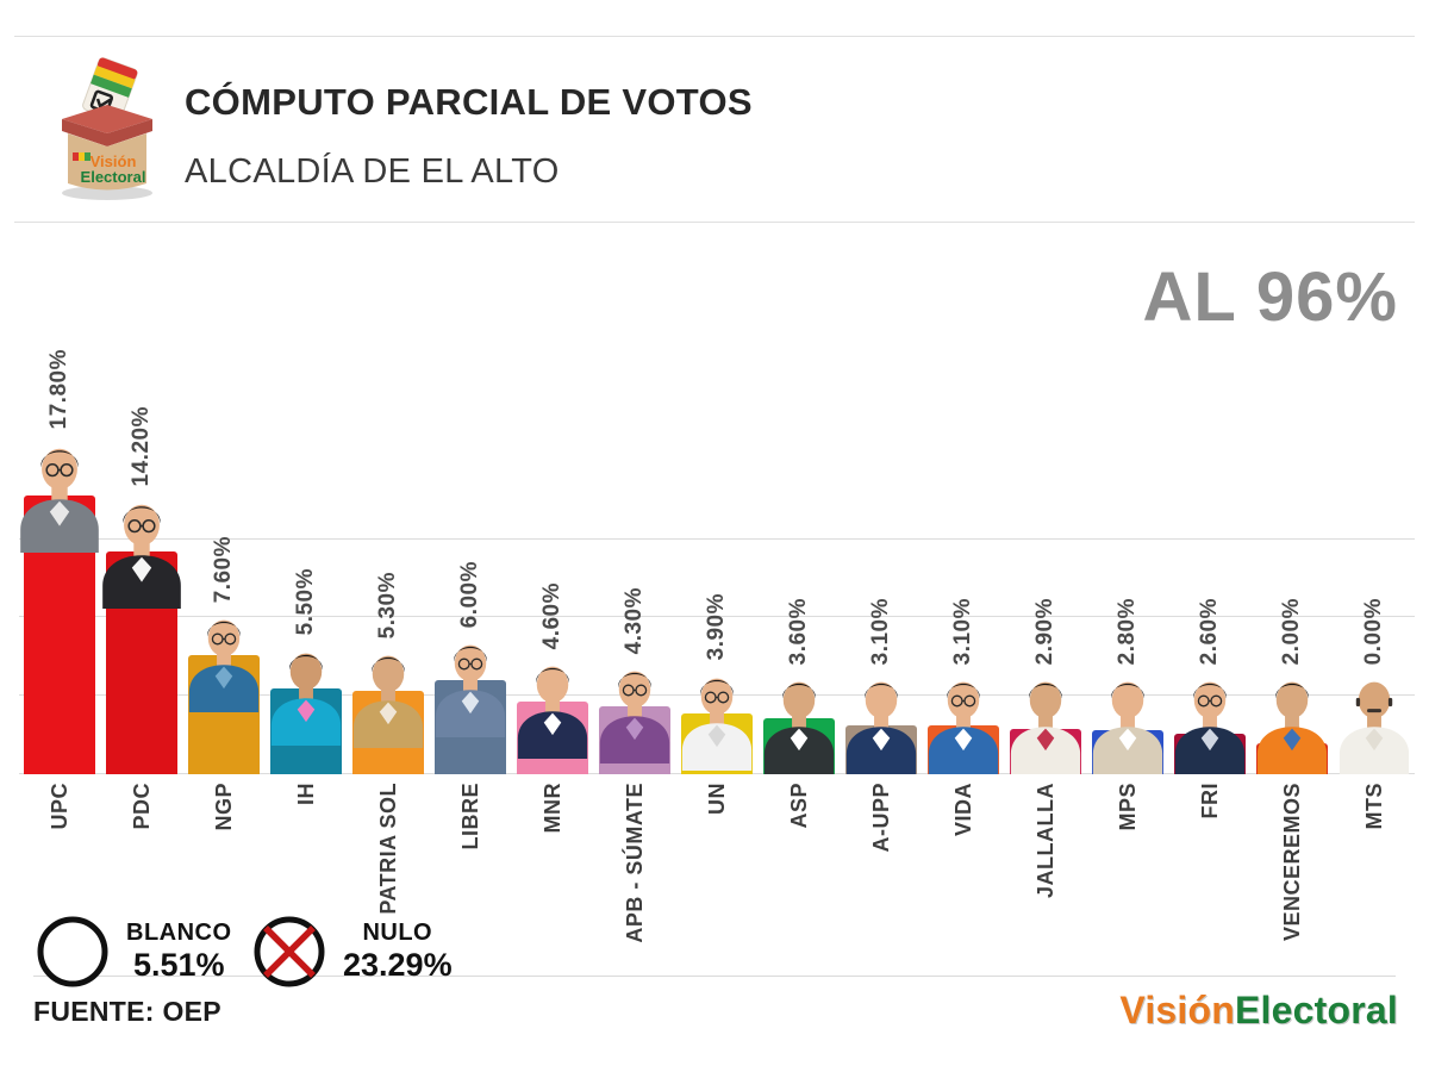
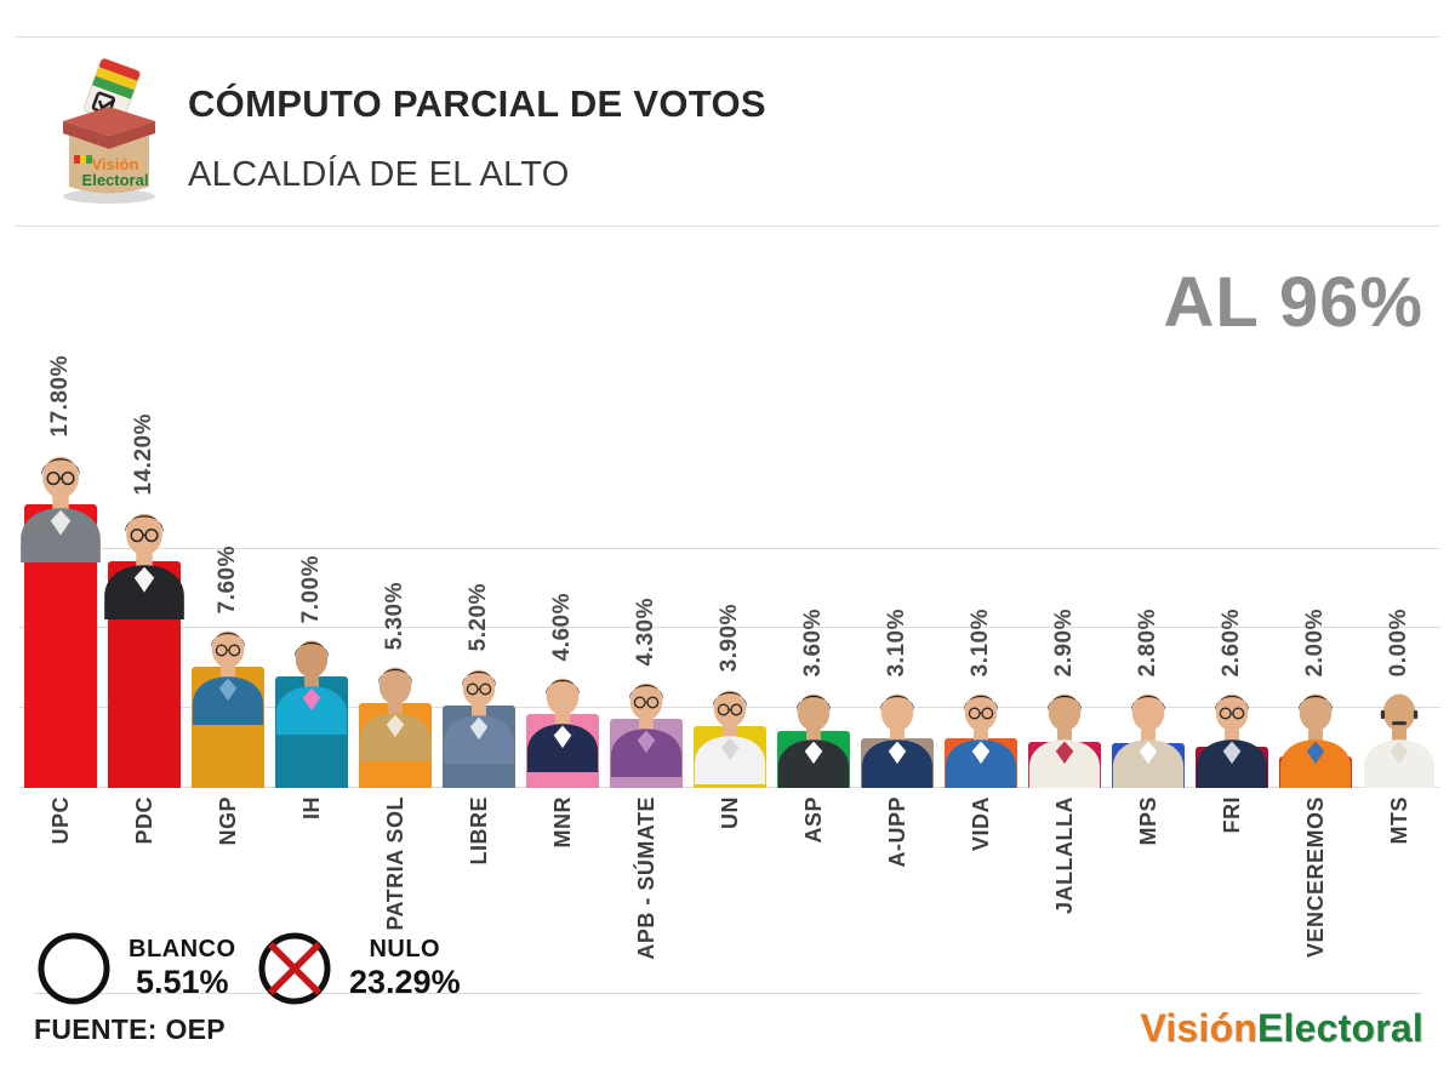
IH: 5.50% -> 7.00%
LIBRE: 6.00% -> 5.20%
